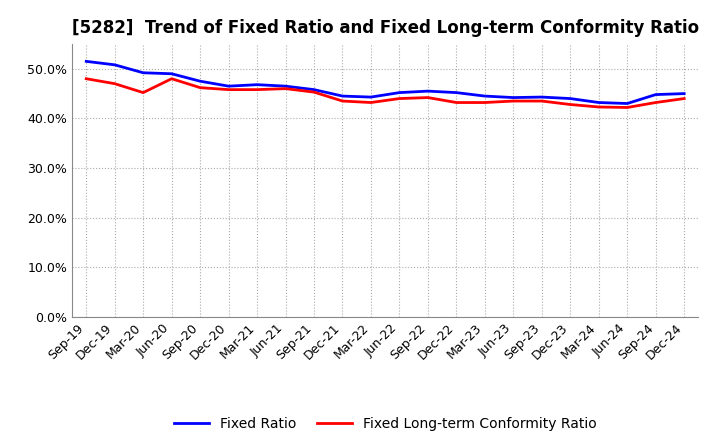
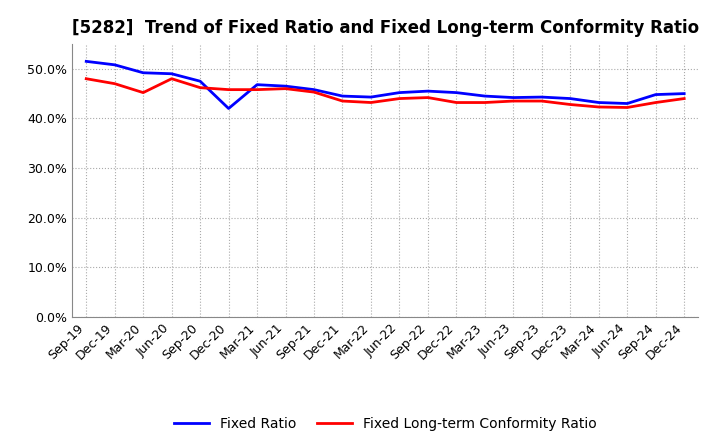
Fixed Ratio/Dec-20: 46.5% -> 42.0%
